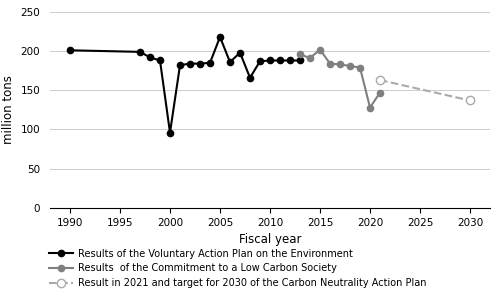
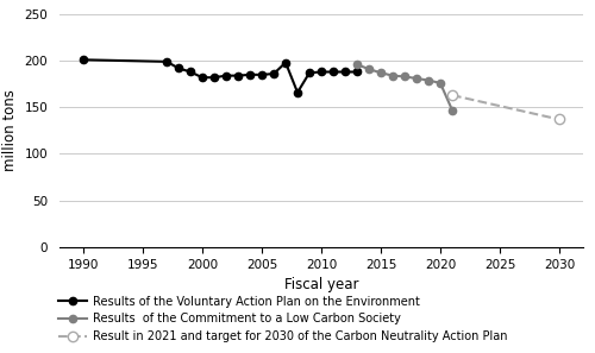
Results of the Voluntary Action Plan on the Environment/2000: 96 -> 182
Results of the Voluntary Action Plan on the Environment/2005: 218 -> 185
Results of the Commitment to a Low Carbon Society/2015: 202 -> 187
Results of the Commitment to a Low Carbon Society/2020: 128 -> 176
